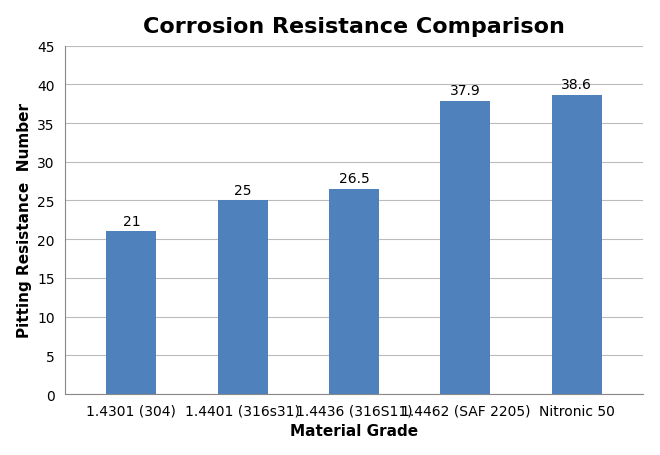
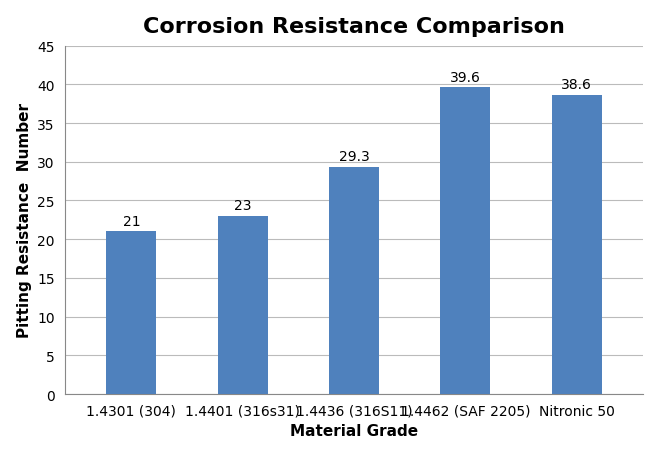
1.4401 (316s31): 25 -> 23
1.4436 (316S11): 26.5 -> 29.3
1.4462 (SAF 2205): 37.9 -> 39.6
